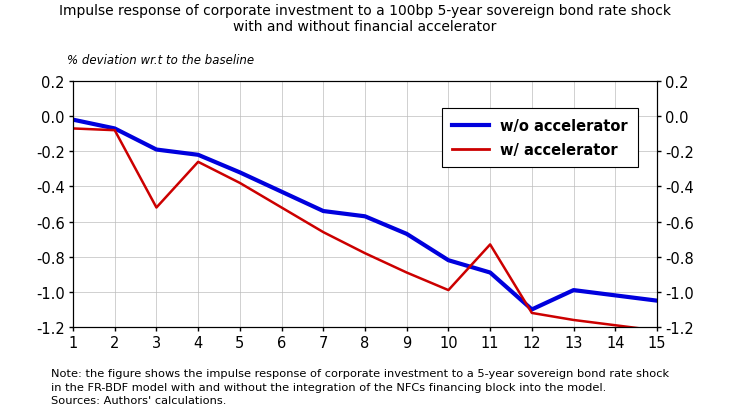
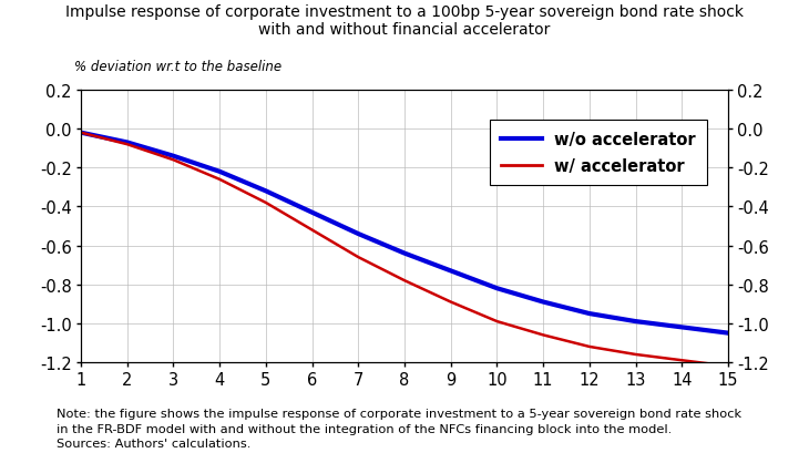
w/ accelerator/1: -0.07 -> -0.02
w/o accelerator/3: -0.19 -> -0.14
w/ accelerator/3: -0.52 -> -0.16
w/o accelerator/8: -0.57 -> -0.64
w/o accelerator/9: -0.67 -> -0.73
w/ accelerator/11: -0.73 -> -1.06
w/o accelerator/12: -1.10 -> -0.95
